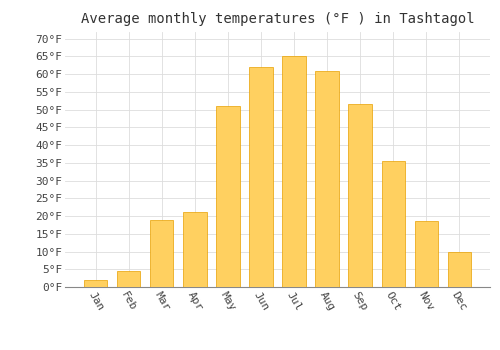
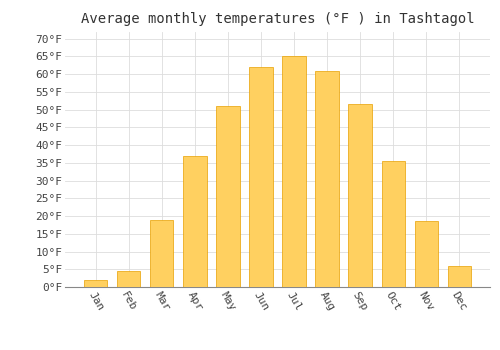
Apr: 21.0°F -> 37.0°F
Dec: 10.0°F -> 6.0°F
